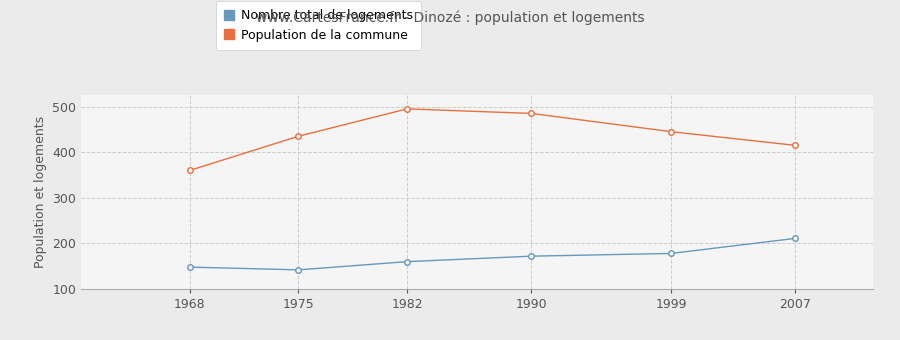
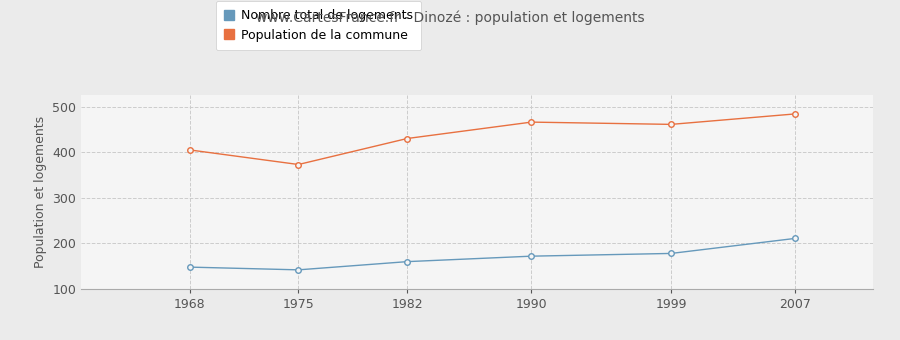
Population de la commune/1968: 360 -> 405
Population de la commune/1975: 435 -> 373
Population de la commune/1982: 495 -> 430
Population de la commune/1990: 485 -> 466
Population de la commune/1999: 445 -> 461
Population de la commune/2007: 415 -> 484
